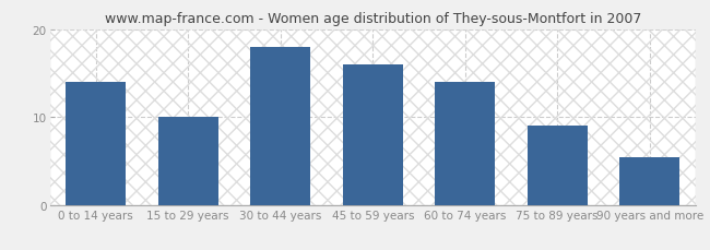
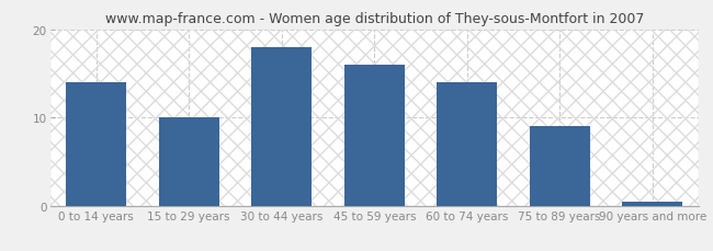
90 years and more: 5.4 -> 0.5
